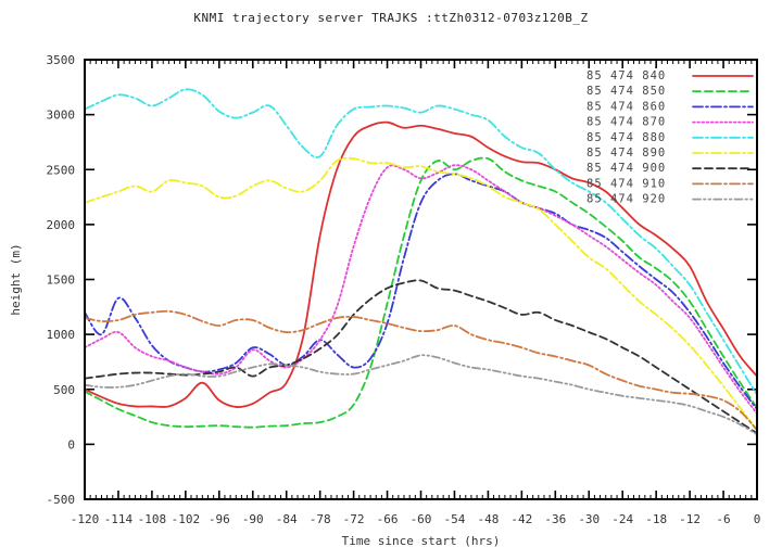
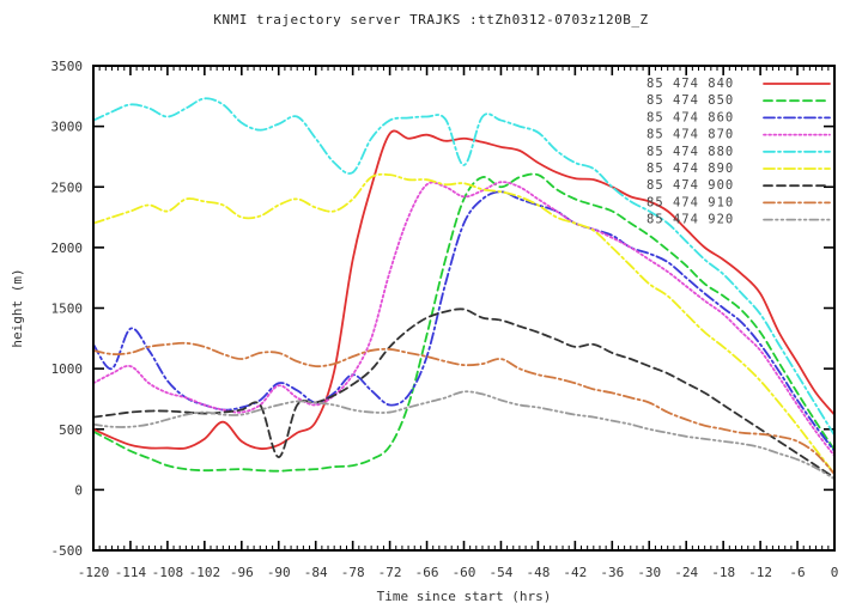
85 474 900/-90: 620 -> 270
85 474 840/-72: 2800 -> 2940
85 474 880/-60: 3020 -> 2680
